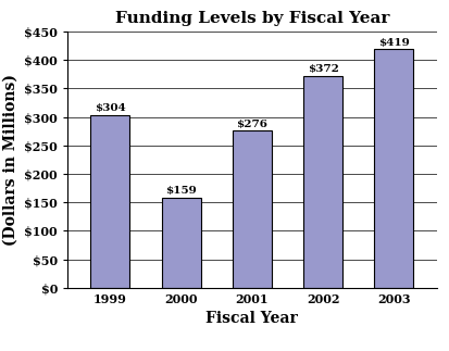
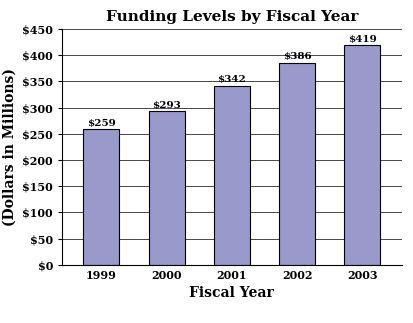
1999: $304 -> $259
2000: $159 -> $293
2001: $276 -> $342
2002: $372 -> $386
